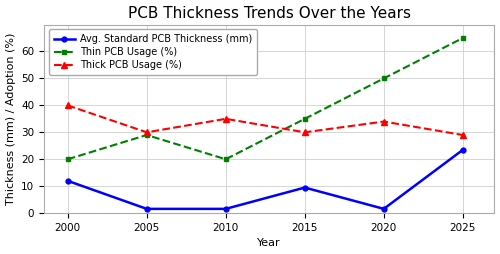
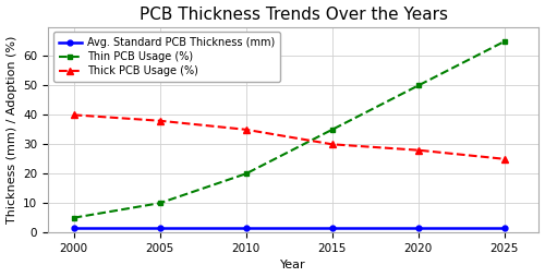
Avg. Standard PCB Thickness (mm)/2000: 12.0 -> 1.6
Thin PCB Usage (%)/2000: 20 -> 5
Thin PCB Usage (%)/2005: 29 -> 10
Thick PCB Usage (%)/2005: 30 -> 38
Avg. Standard PCB Thickness (mm)/2015: 9.5 -> 1.6
Thick PCB Usage (%)/2020: 34 -> 28
Avg. Standard PCB Thickness (mm)/2025: 23.5 -> 1.6
Thick PCB Usage (%)/2025: 29 -> 25
